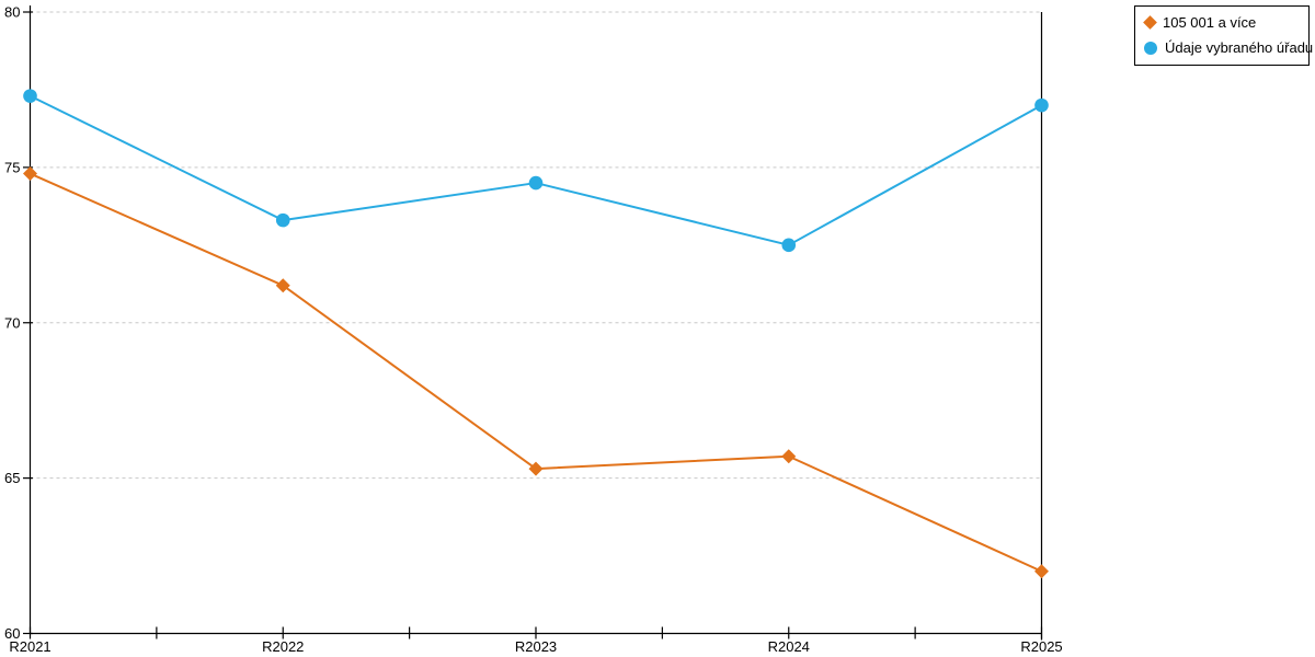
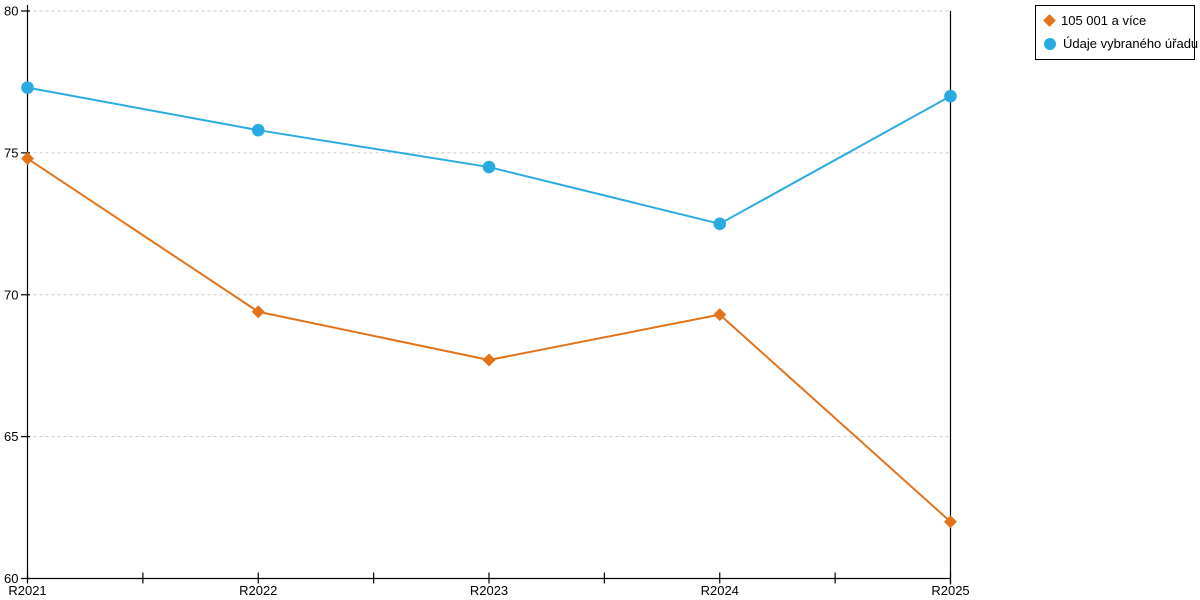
105 001 a více/R2022: 71.2 -> 69.4
Údaje vybraného úřadu/R2022: 73.3 -> 75.8
105 001 a více/R2023: 65.3 -> 67.7
105 001 a více/R2024: 65.7 -> 69.3
